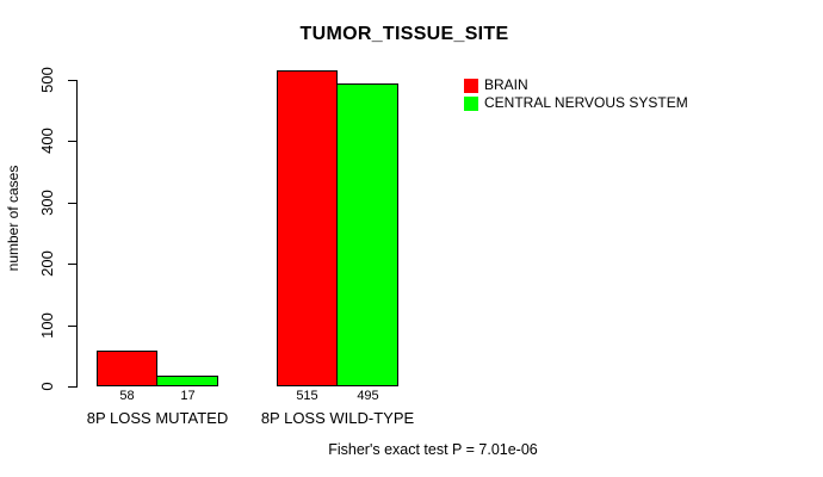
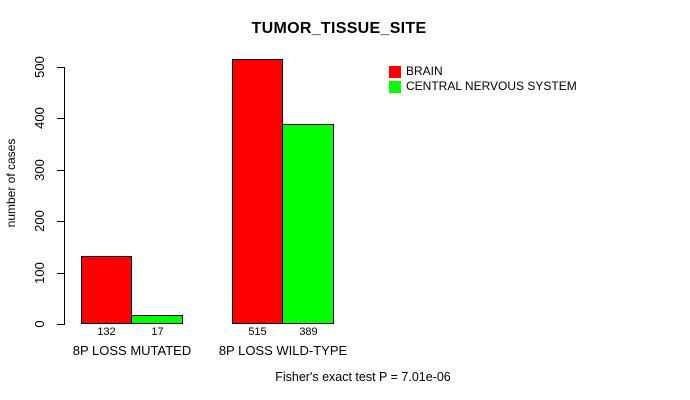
BRAIN/8P LOSS MUTATED: 58 -> 132
CENTRAL NERVOUS SYSTEM/8P LOSS WILD-TYPE: 495 -> 389
